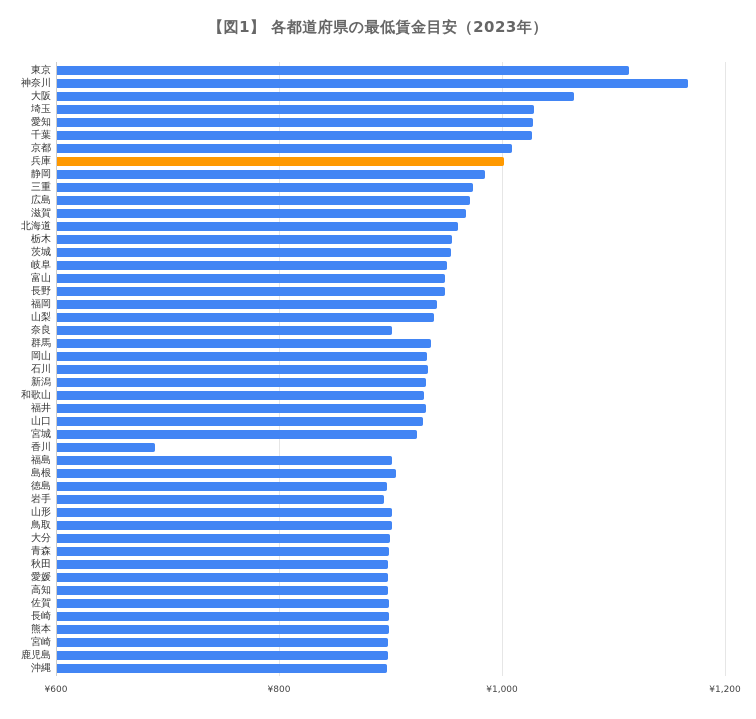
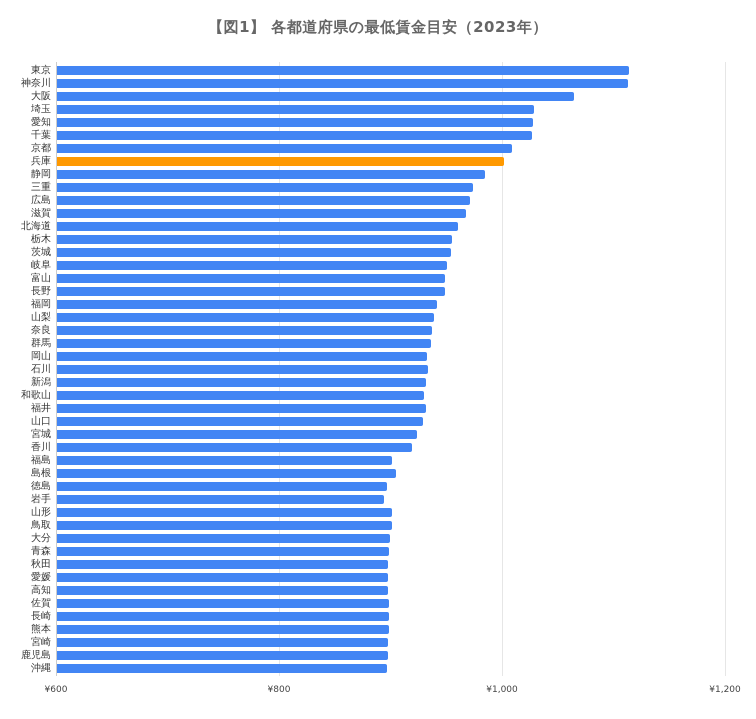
神奈川: ¥1166 -> ¥1112
奈良: ¥900 -> ¥936
香川: ¥688 -> ¥918
